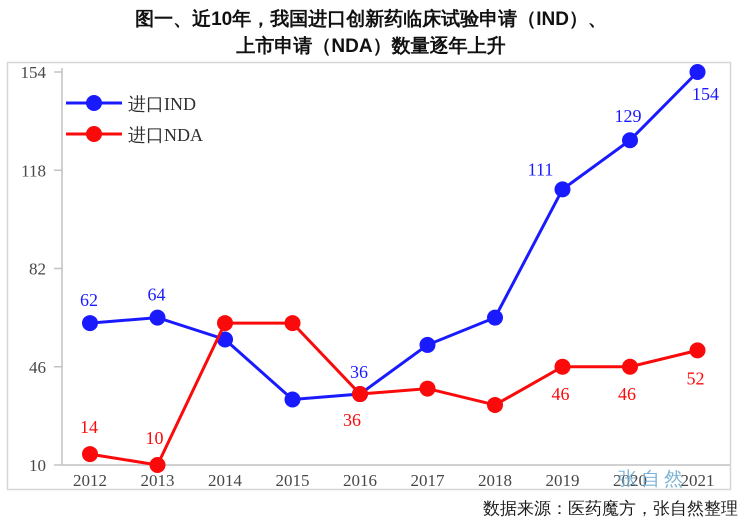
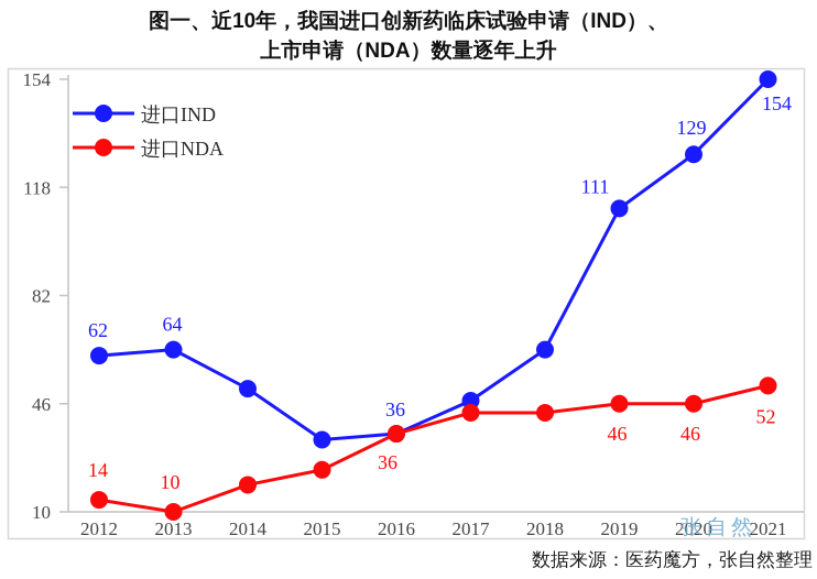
进口IND/2014: 56 -> 51
进口NDA/2014: 62 -> 19
进口NDA/2015: 62 -> 24
进口IND/2017: 54 -> 47
进口NDA/2017: 38 -> 43
进口NDA/2018: 32 -> 43
